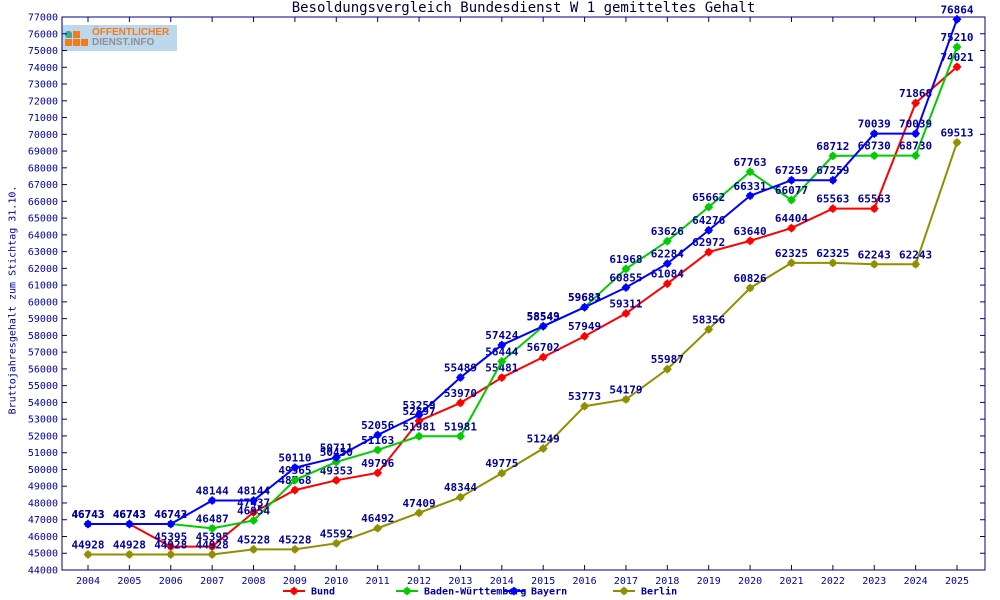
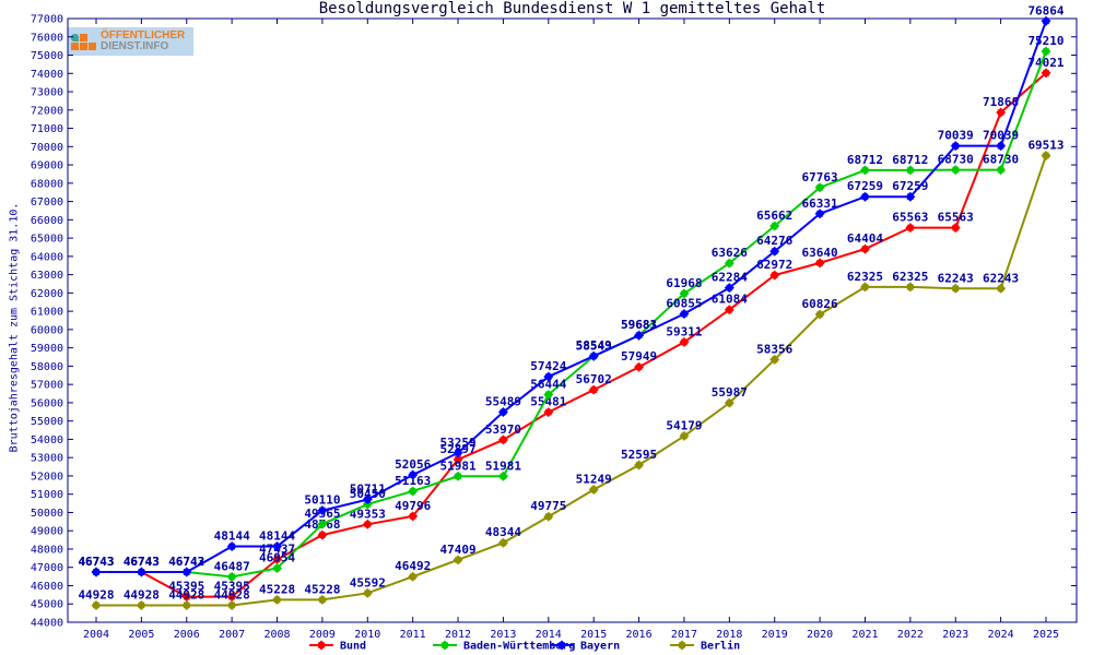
Berlin/2016: 53773 -> 52595
Baden-Württemberg/2021: 66077 -> 68712
